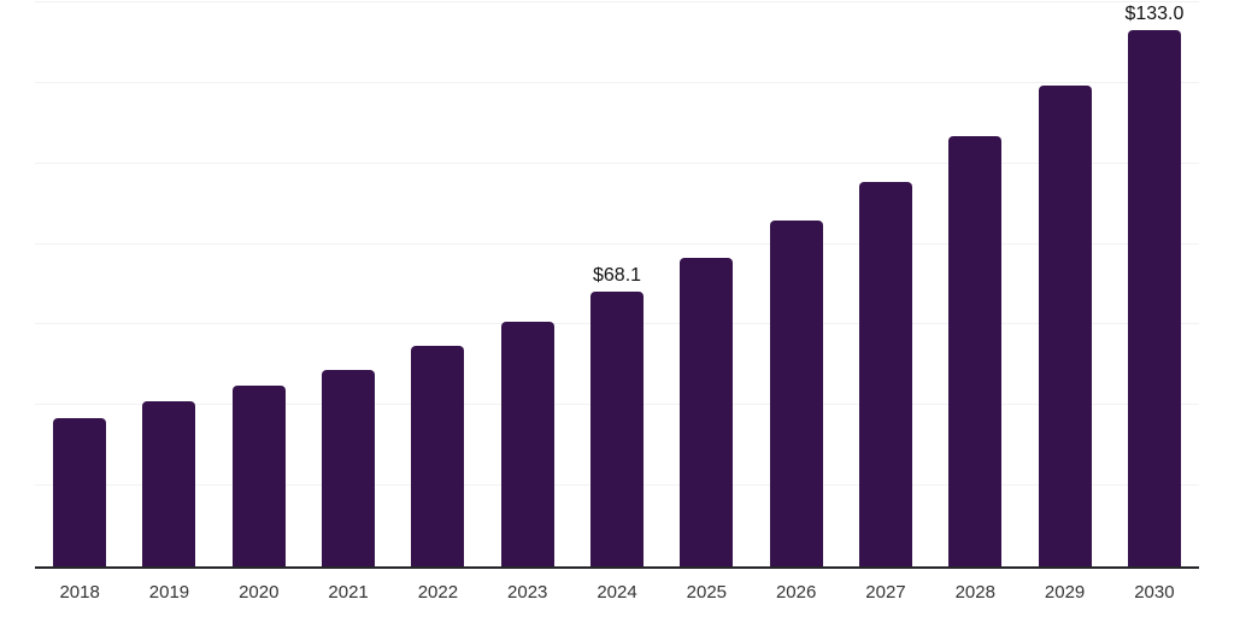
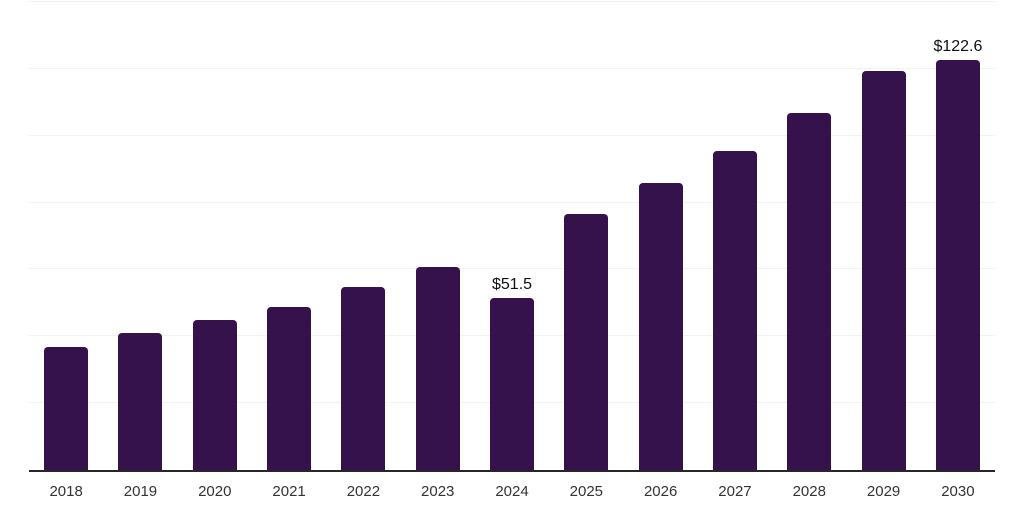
2024: $68.1 -> $51.5
2030: $133.0 -> $122.6
